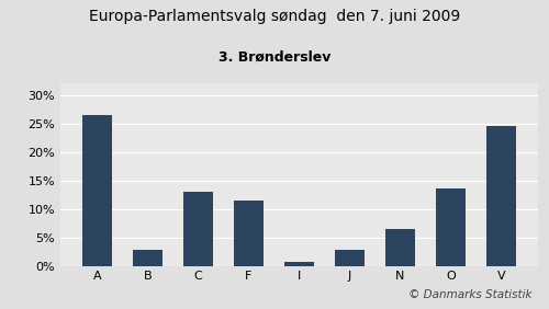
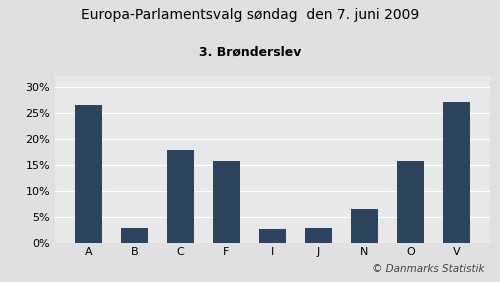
C: 13.0% -> 17.8%
F: 11.5% -> 15.6%
I: 0.7% -> 2.6%
O: 13.5% -> 15.6%
V: 24.5% -> 27.0%
